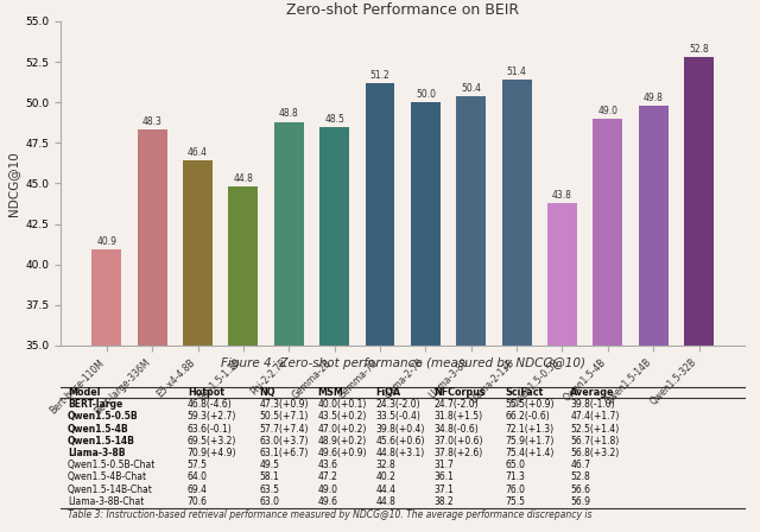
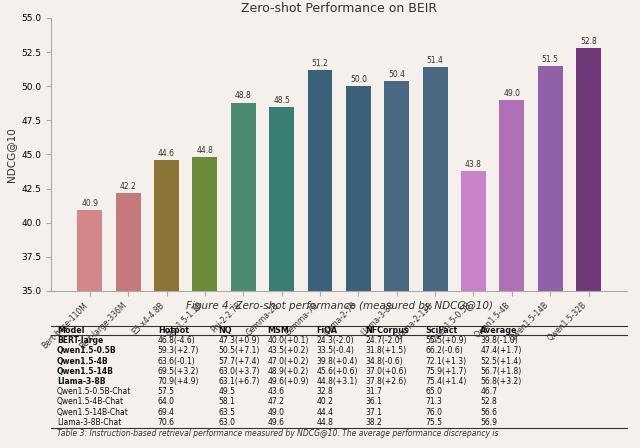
Bert-large-336M: 48.3 -> 42.2
E5-x4-4.8B: 46.4 -> 44.6
Qwen1.5-14B: 49.8 -> 51.5
